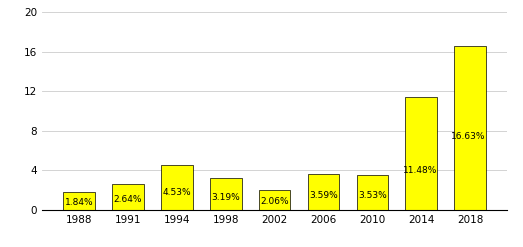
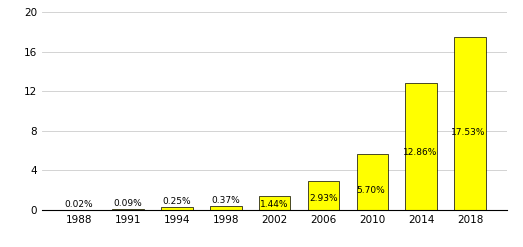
1988: 1.84% -> 0.02%
1991: 2.64% -> 0.09%
1994: 4.53% -> 0.25%
1998: 3.19% -> 0.37%
2002: 2.06% -> 1.44%
2006: 3.59% -> 2.93%
2010: 3.53% -> 5.70%
2014: 11.48% -> 12.86%
2018: 16.63% -> 17.53%
